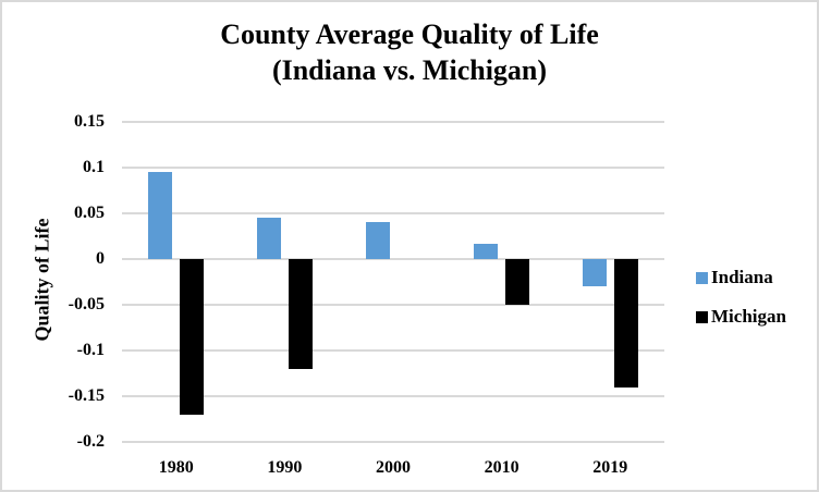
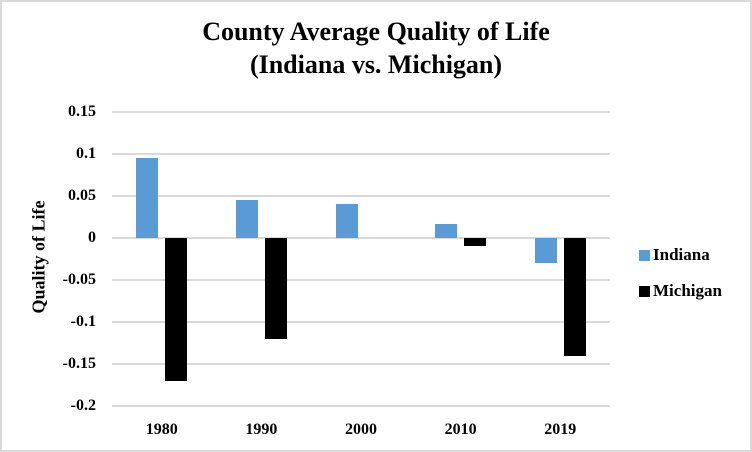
Michigan/2010: -0.05 -> -0.01
